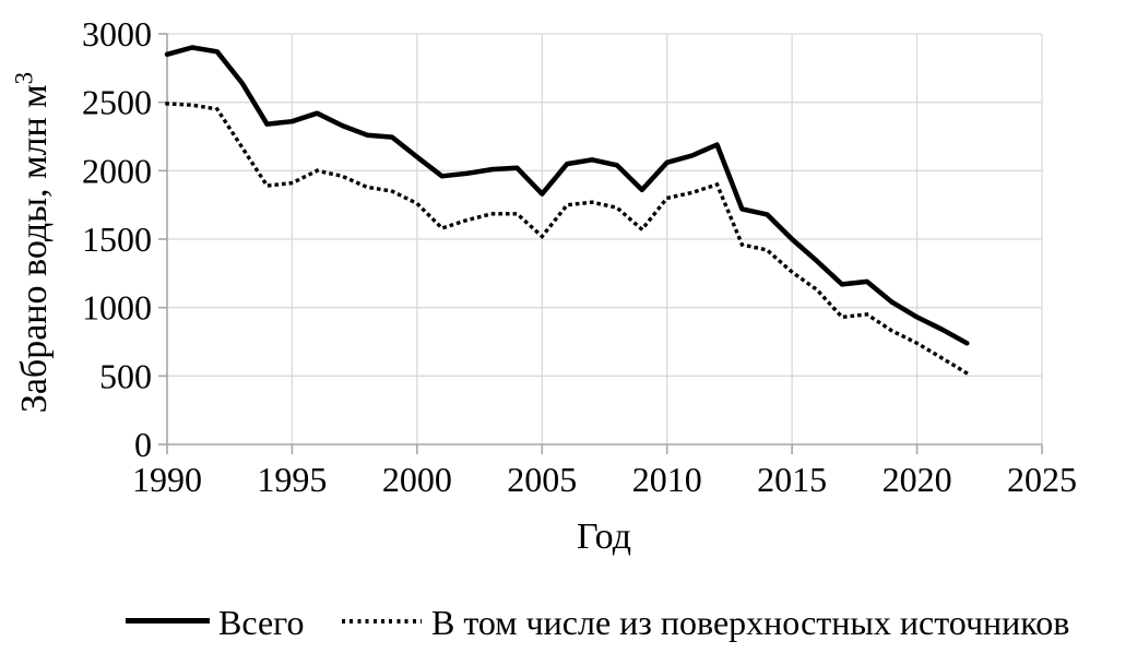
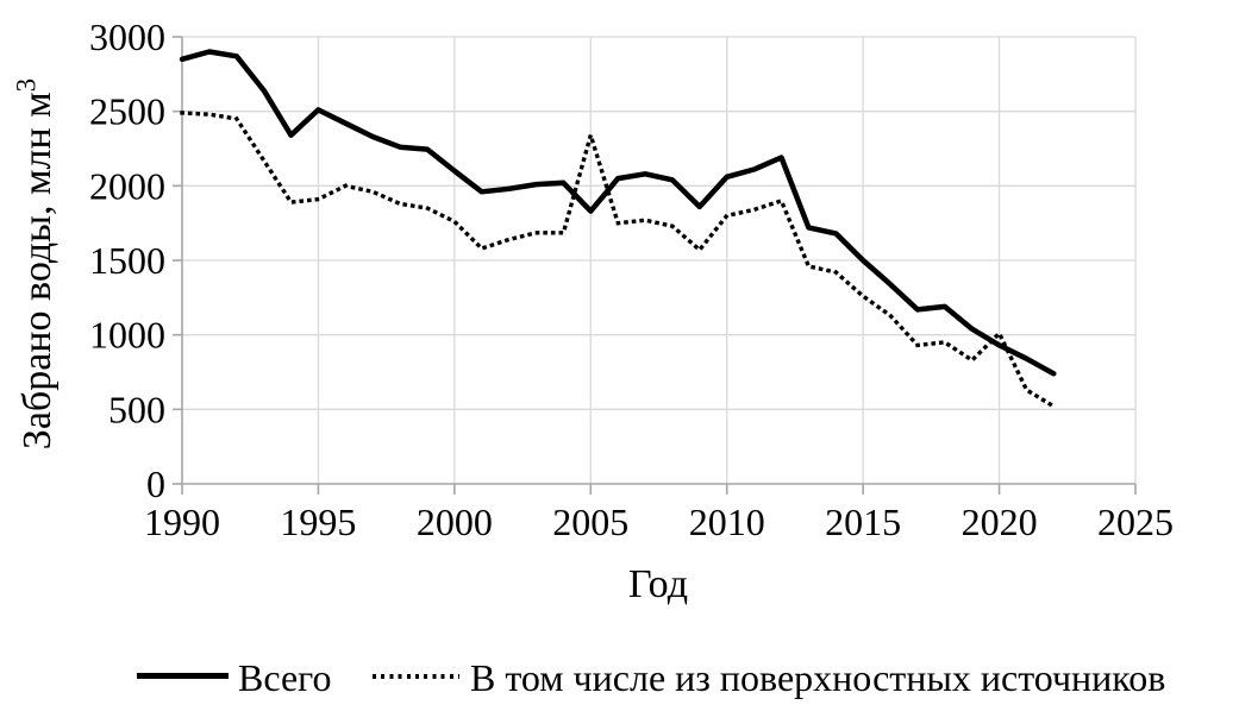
Всего/1995: 2360 -> 2510
В том числе из поверхностных источников/2005: 1520 -> 2340
В том числе из поверхностных источников/2020: 740 -> 1010
